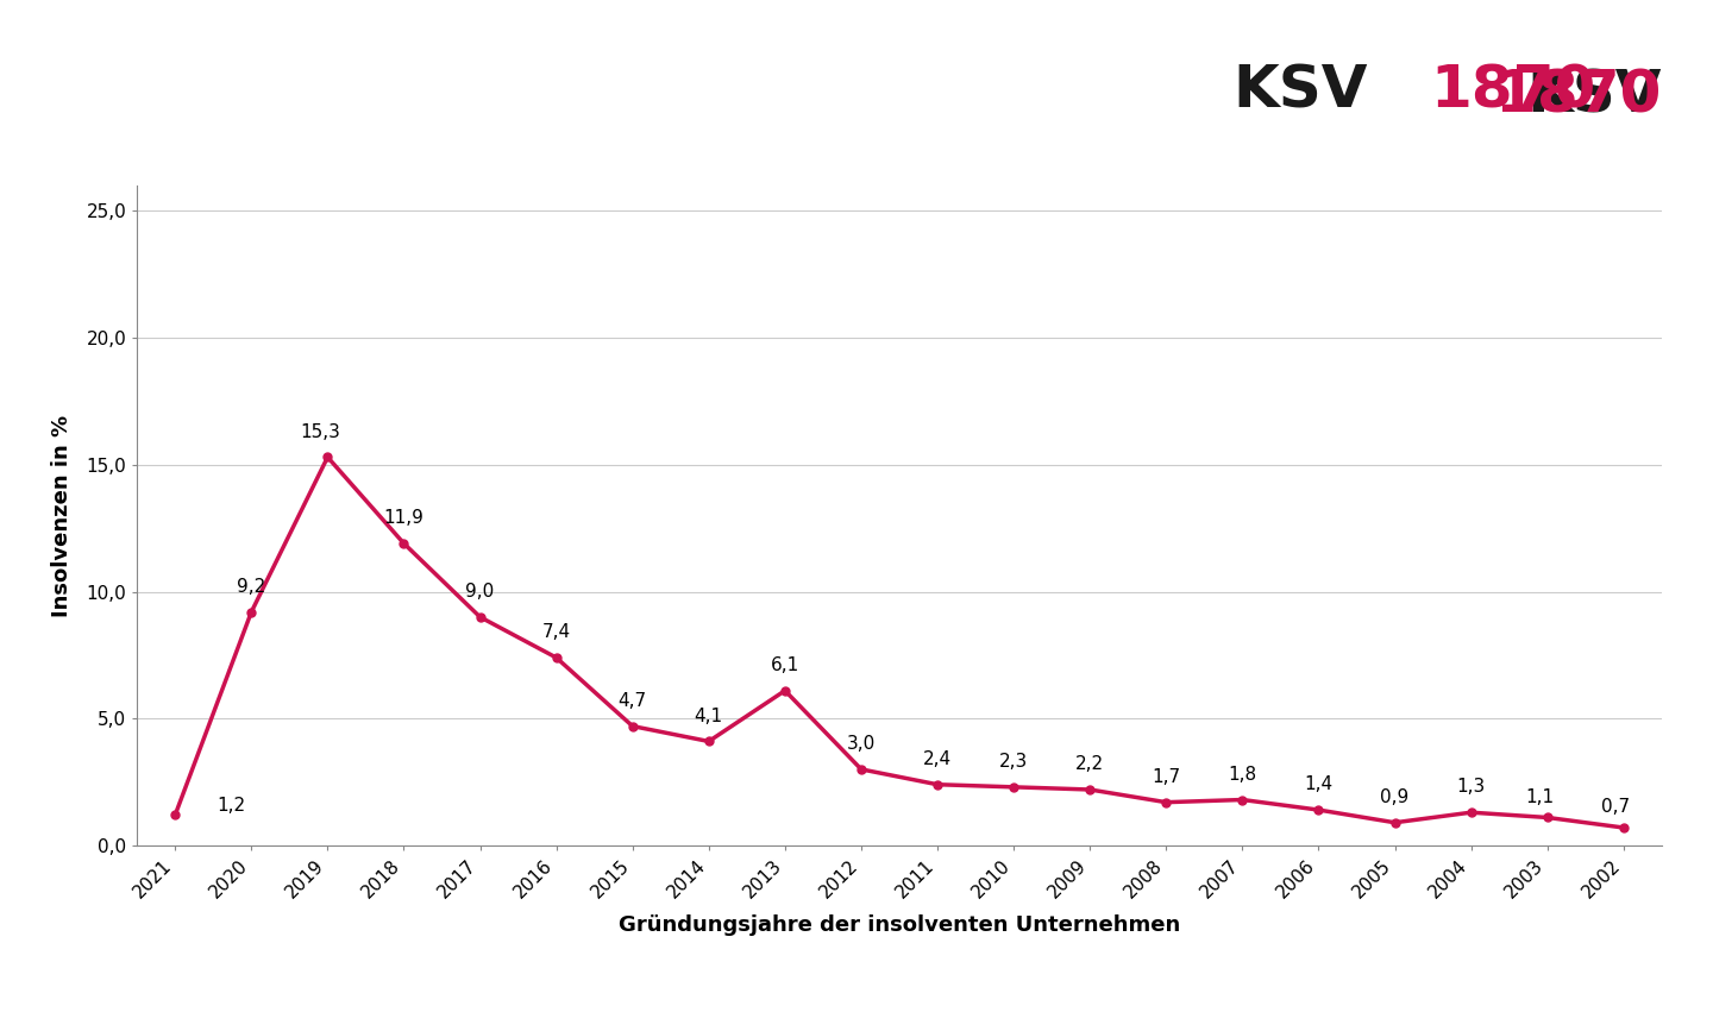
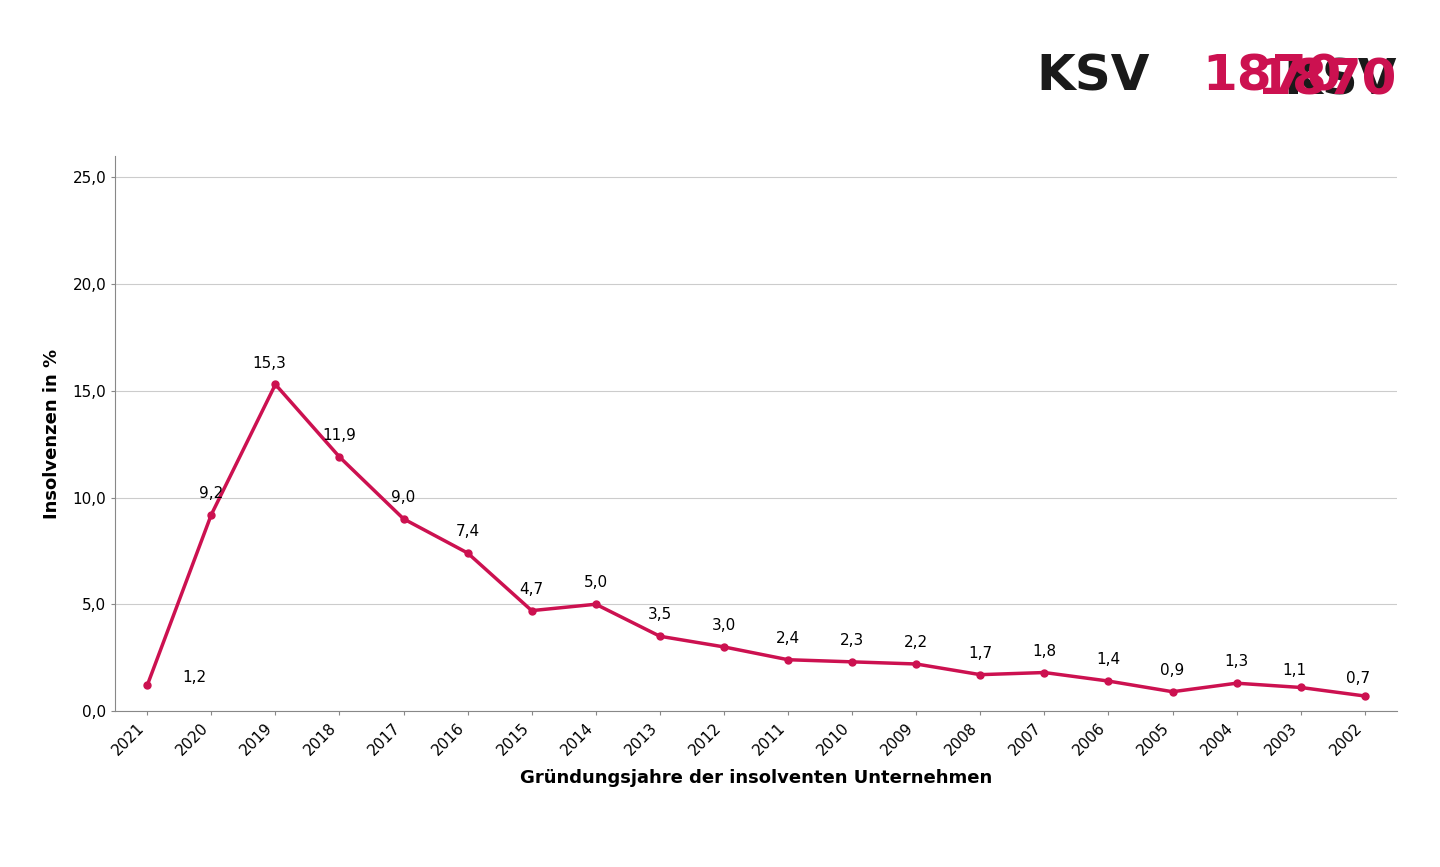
2014: 4,1 -> 5,0
2013: 6,1 -> 3,5
